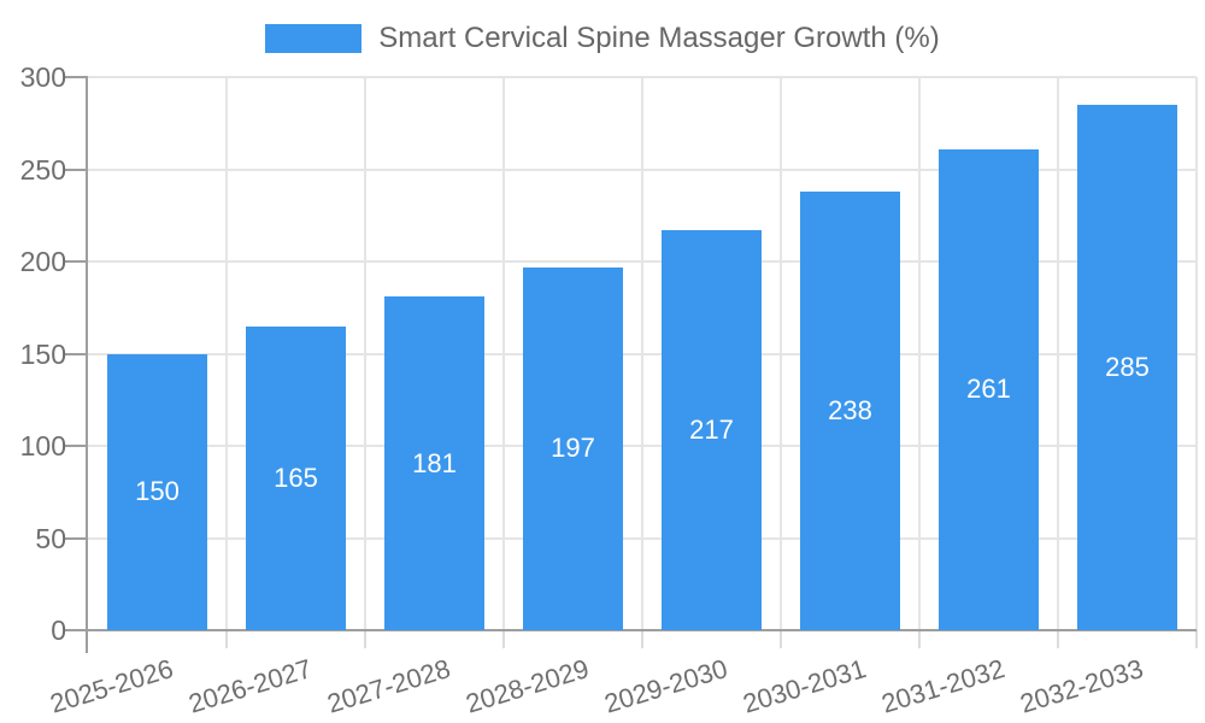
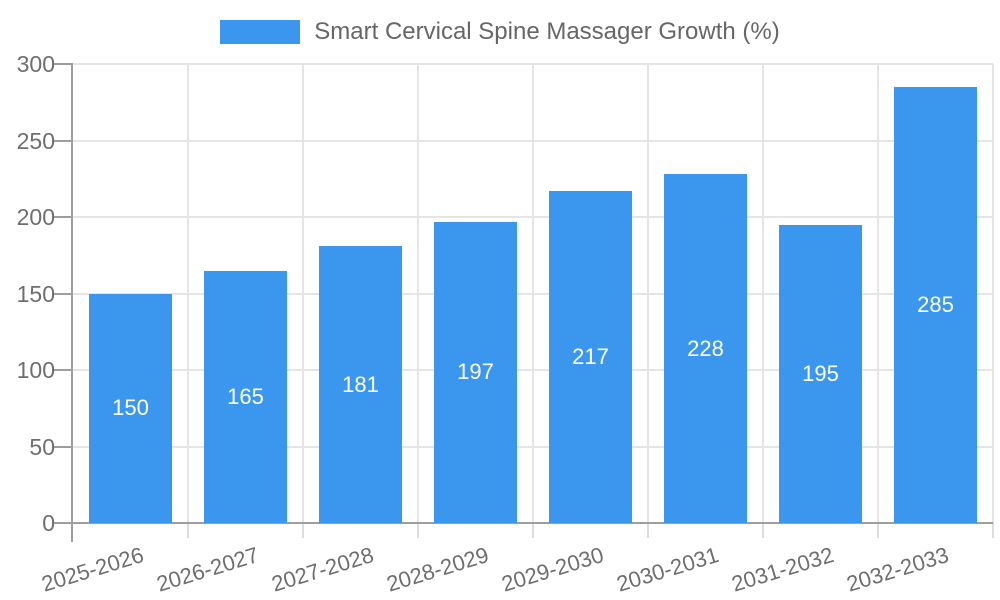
2030-2031: 238 -> 228
2031-2032: 261 -> 195
